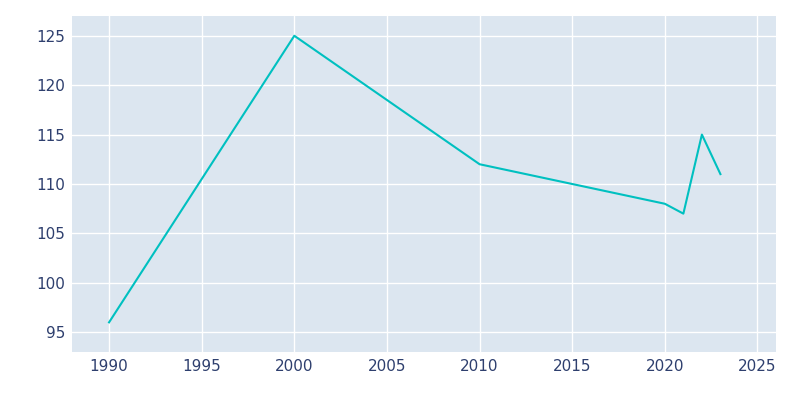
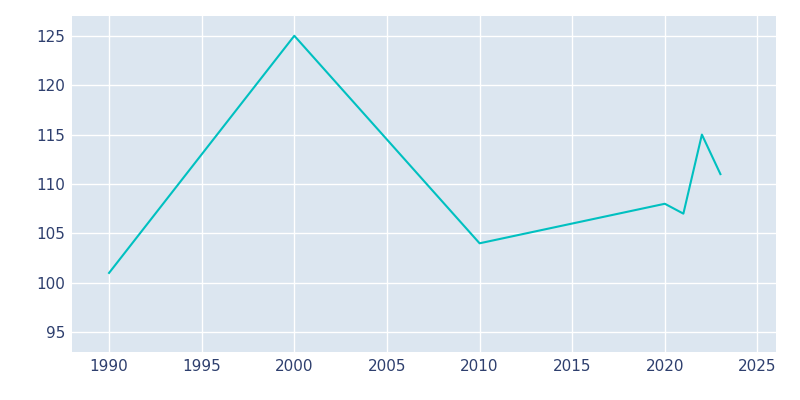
1990: 96 -> 101
2010: 112 -> 104
2015: 110 -> 106
